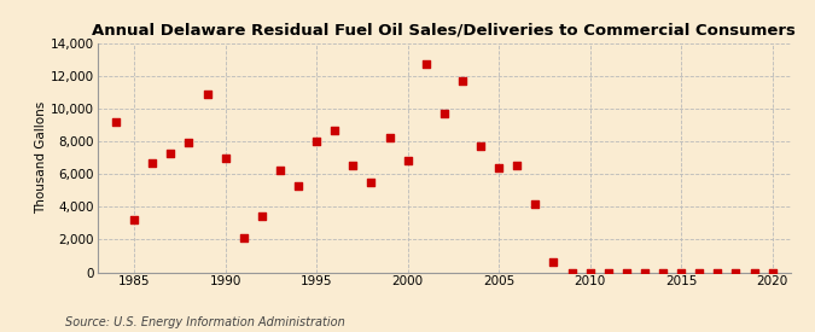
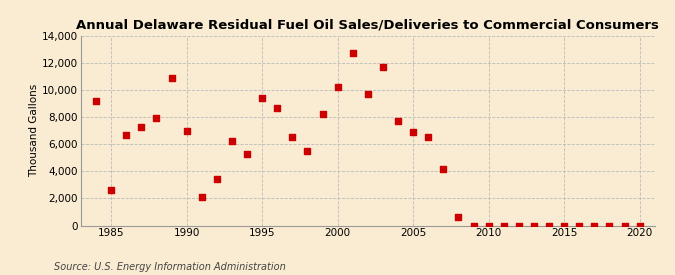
1985: 3,200 -> 2,600
1995: 8,000 -> 9,400
2000: 6,800 -> 10,200
2005: 6,400 -> 6,900
